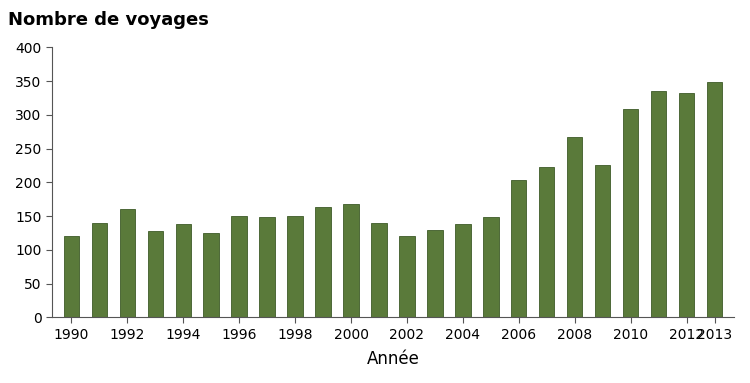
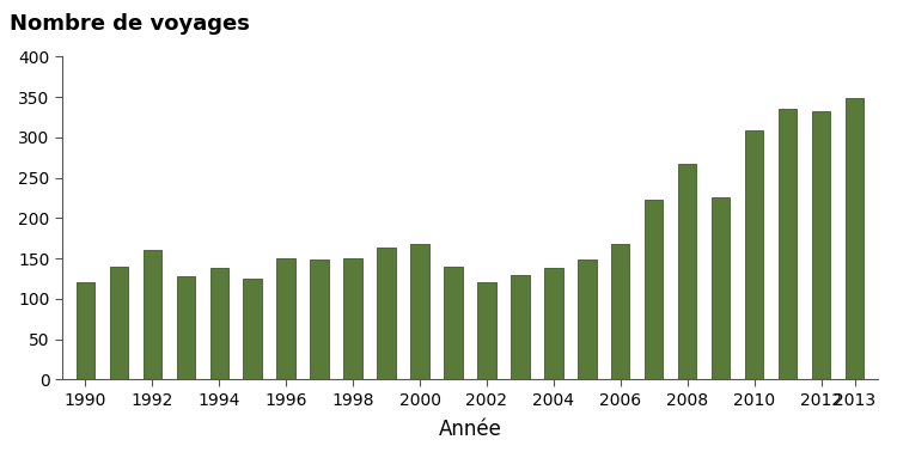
2006: 204 -> 168
